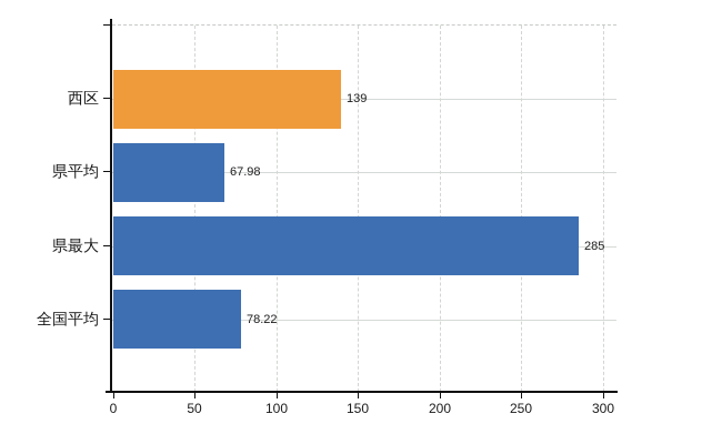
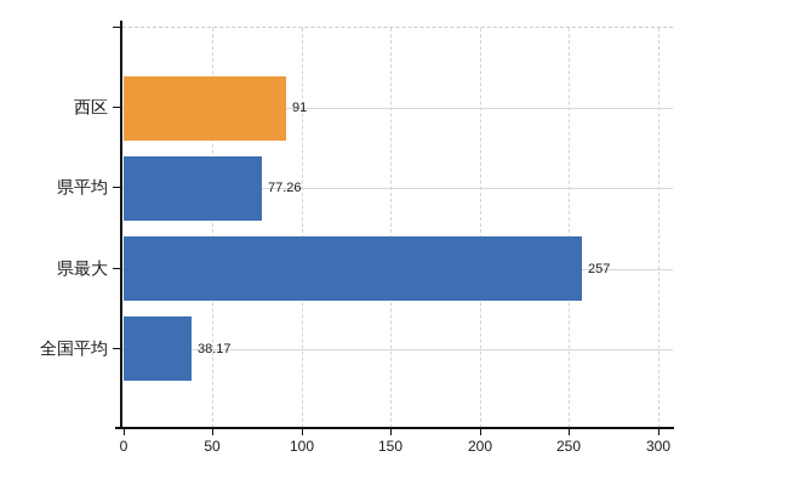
西区: 139 -> 91
県平均: 67.98 -> 77.26
県最大: 285 -> 257
全国平均: 78.22 -> 38.17
